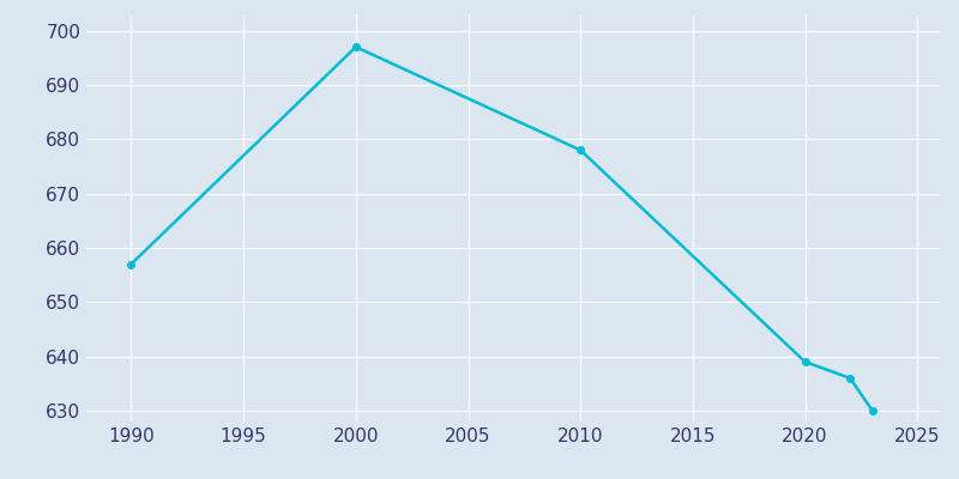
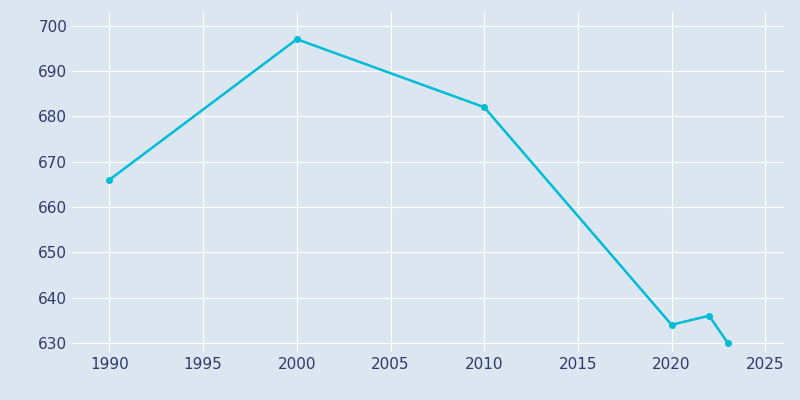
1990: 657 -> 666
2010: 678 -> 682
2020: 639 -> 634
